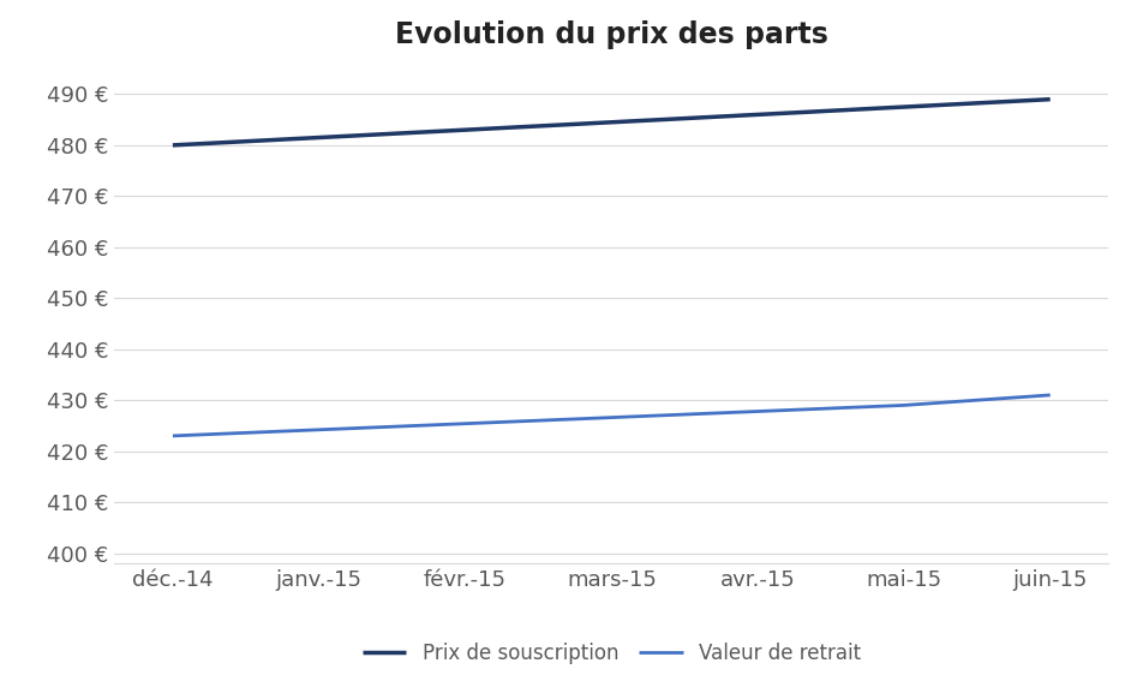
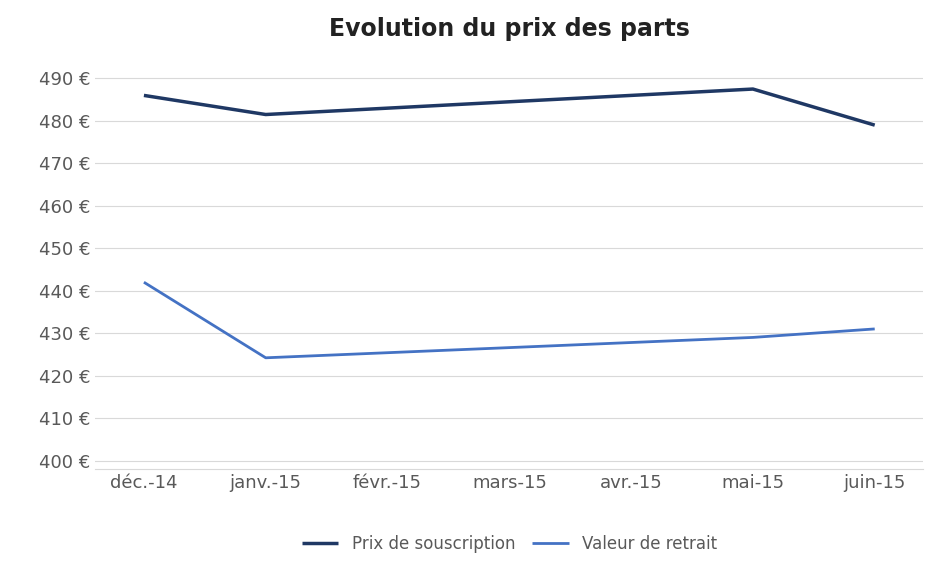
Prix de souscription/déc.-14: 480.0 € -> 486.0 €
Valeur de retrait/déc.-14: 423.0 € -> 442.0 €
Prix de souscription/juin-15: 489.0 € -> 479.0 €
